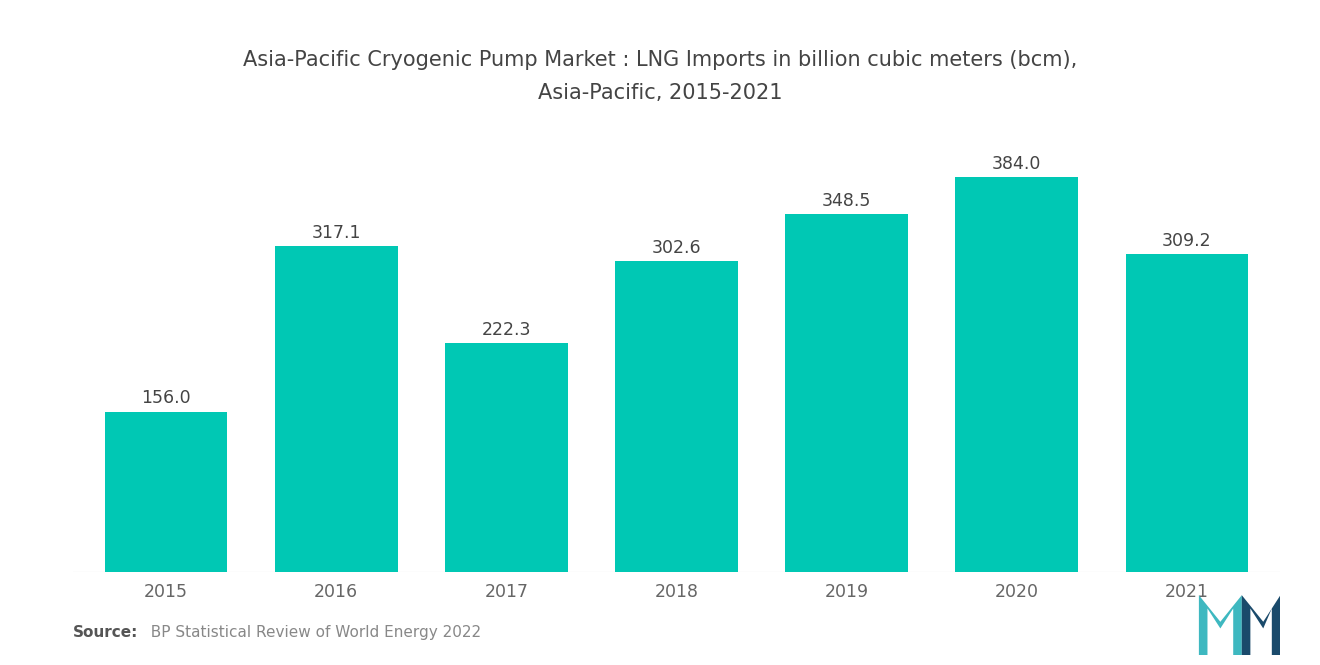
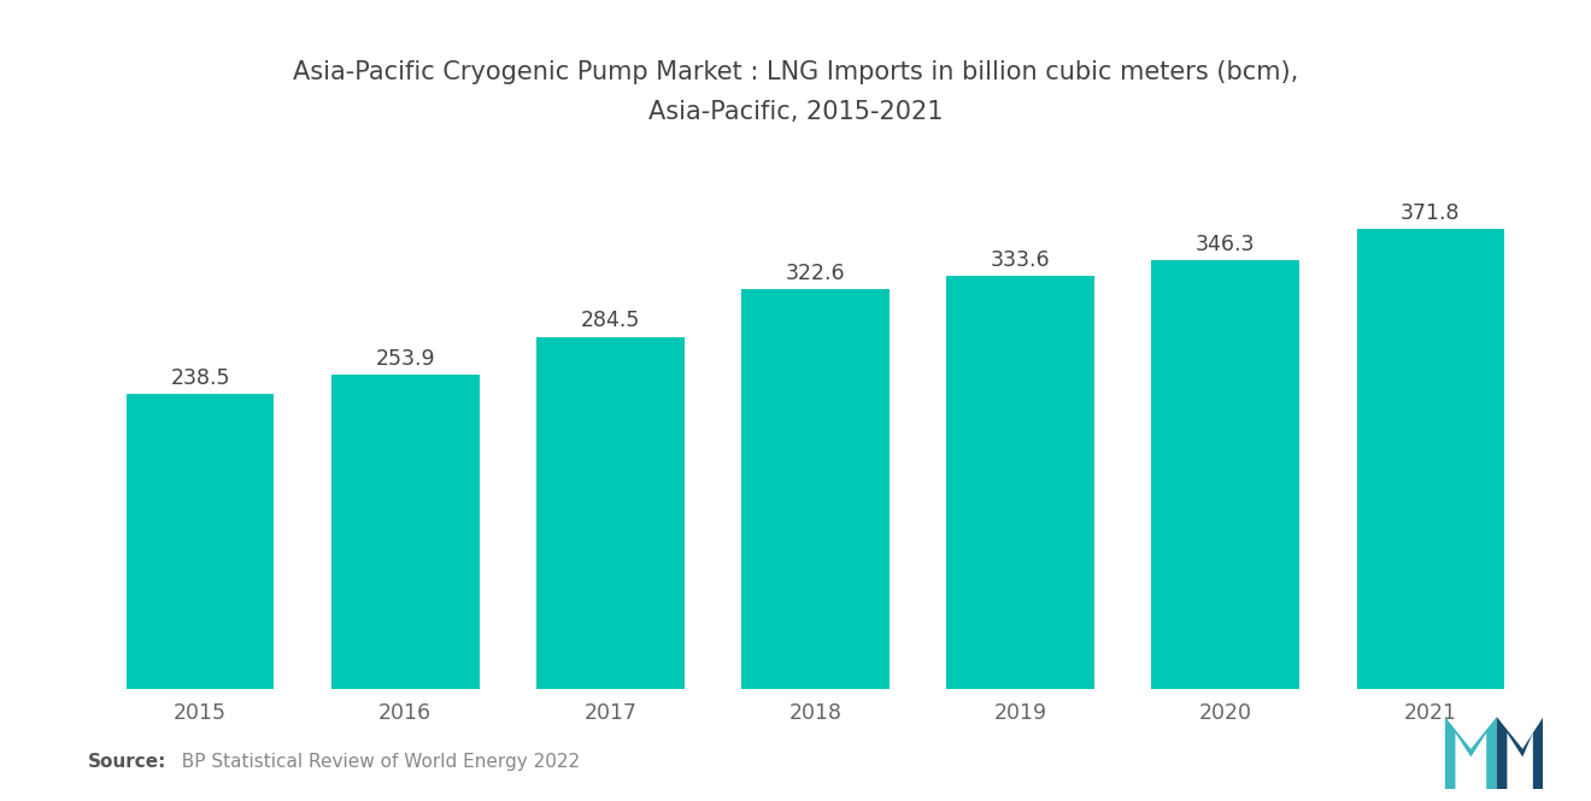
2015: 156.0 -> 238.5
2016: 317.1 -> 253.9
2017: 222.3 -> 284.5
2018: 302.6 -> 322.6
2019: 348.5 -> 333.6
2020: 384.0 -> 346.3
2021: 309.2 -> 371.8
